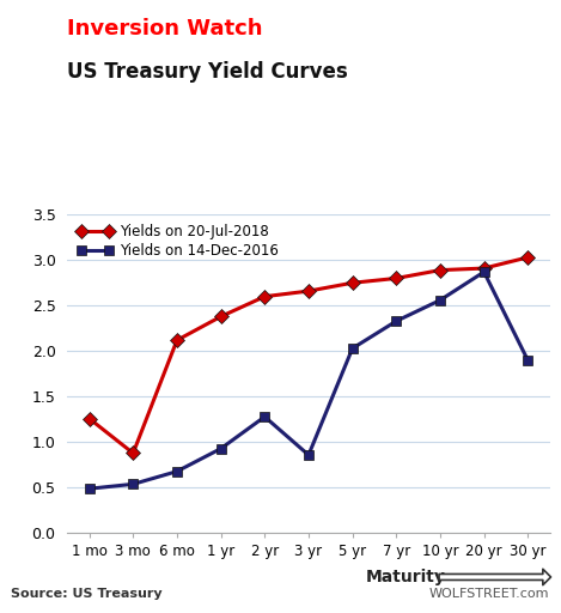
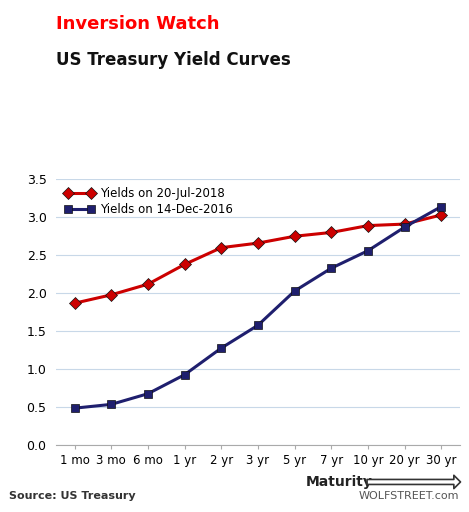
Yields on 20-Jul-2018/1 mo: 1.26 -> 1.87
Yields on 20-Jul-2018/3 mo: 0.88 -> 1.98
Yields on 14-Dec-2016/3 yr: 0.86 -> 1.58
Yields on 14-Dec-2016/30 yr: 1.90 -> 3.14
